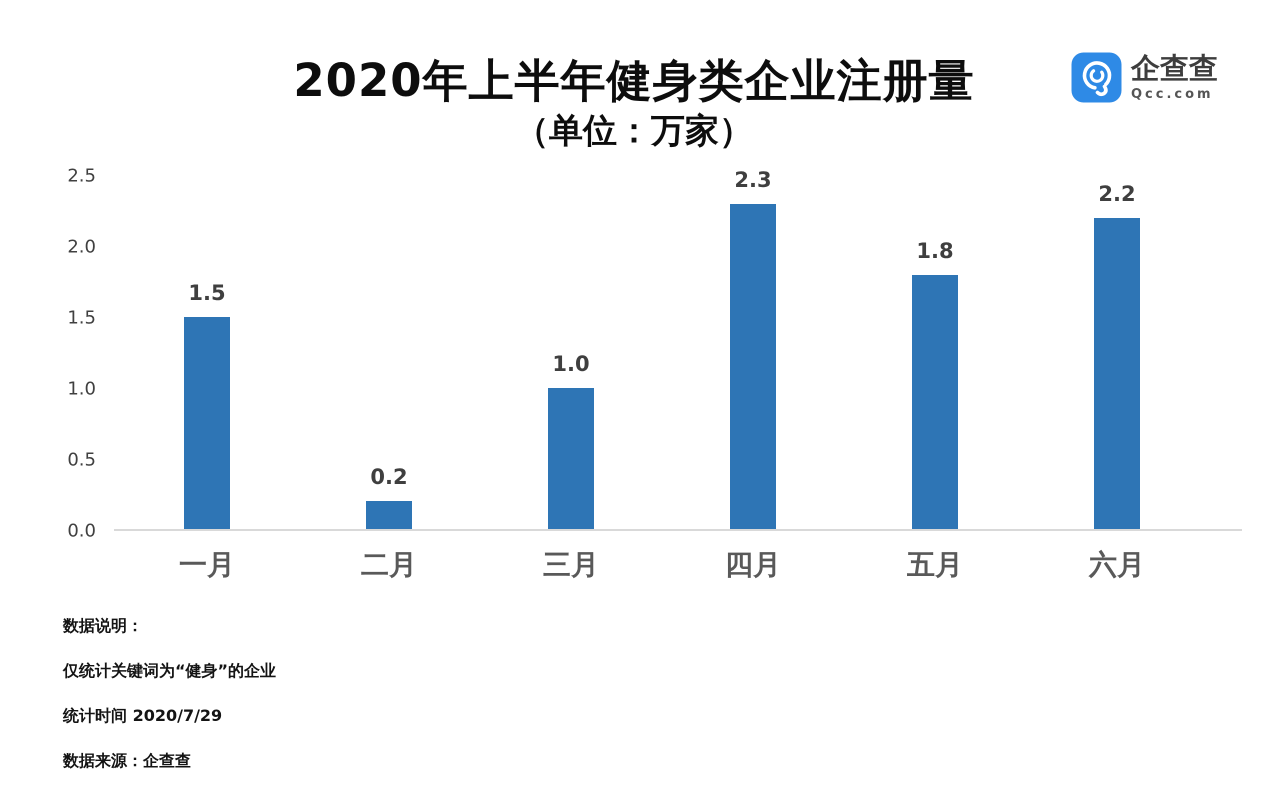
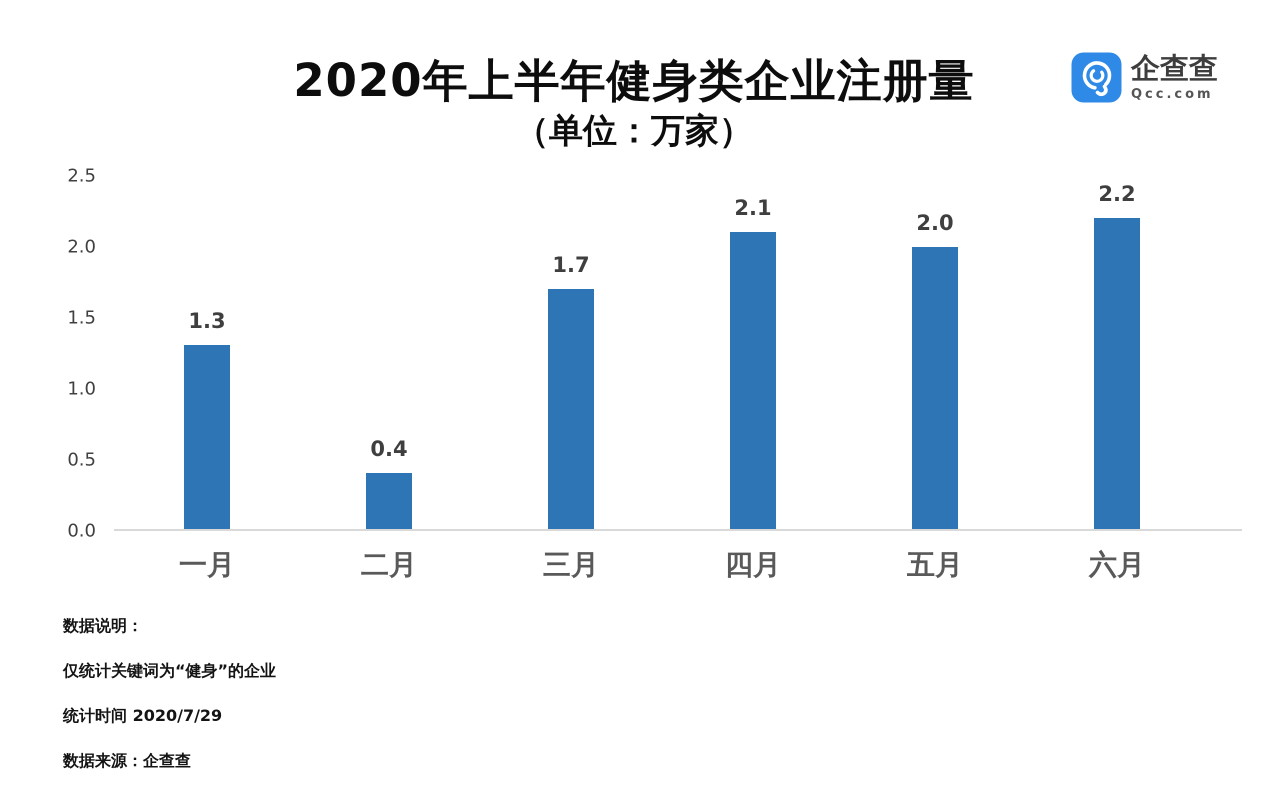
一月: 1.5 -> 1.3
二月: 0.2 -> 0.4
三月: 1.0 -> 1.7
四月: 2.3 -> 2.1
五月: 1.8 -> 2.0
